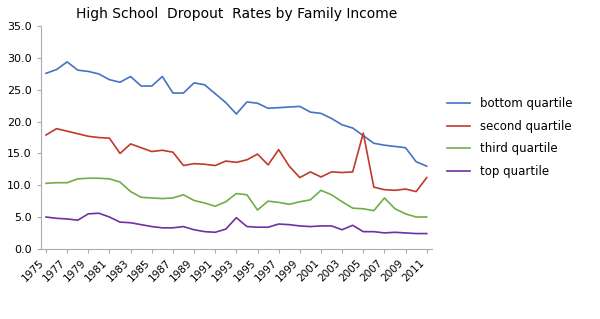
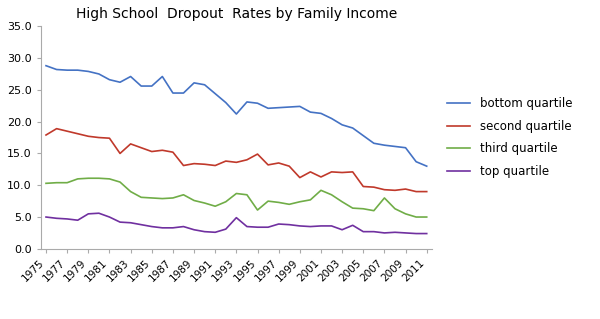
bottom quartile/1975: 27.6 -> 28.8
bottom quartile/1977: 29.4 -> 28.1
second quartile/1997: 15.6 -> 13.5
second quartile/2005: 18.2 -> 9.8
second quartile/2011: 11.2 -> 9.0
